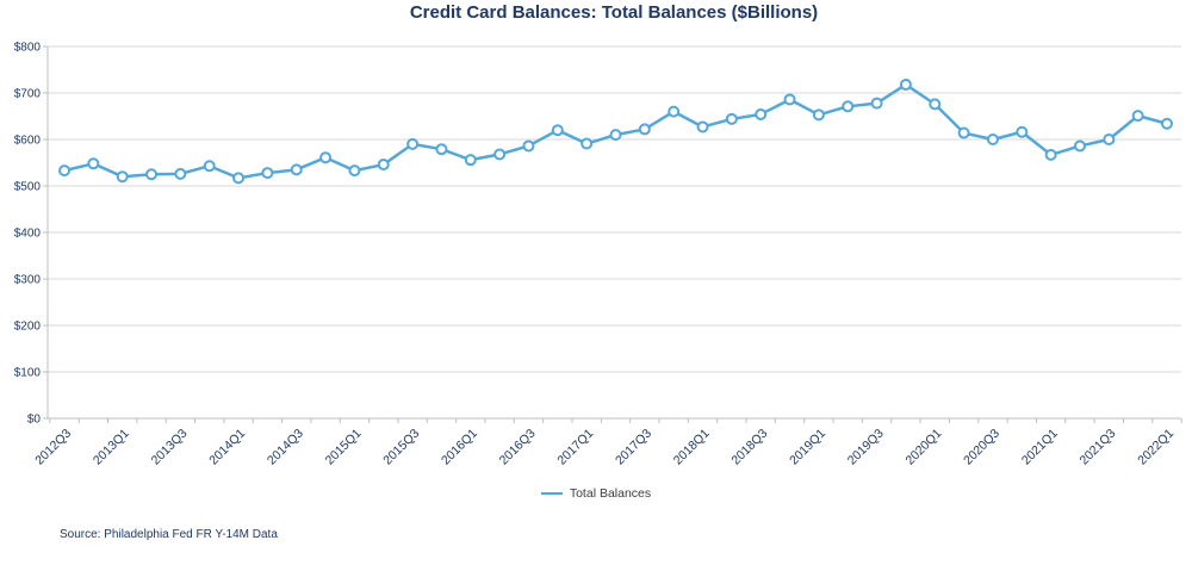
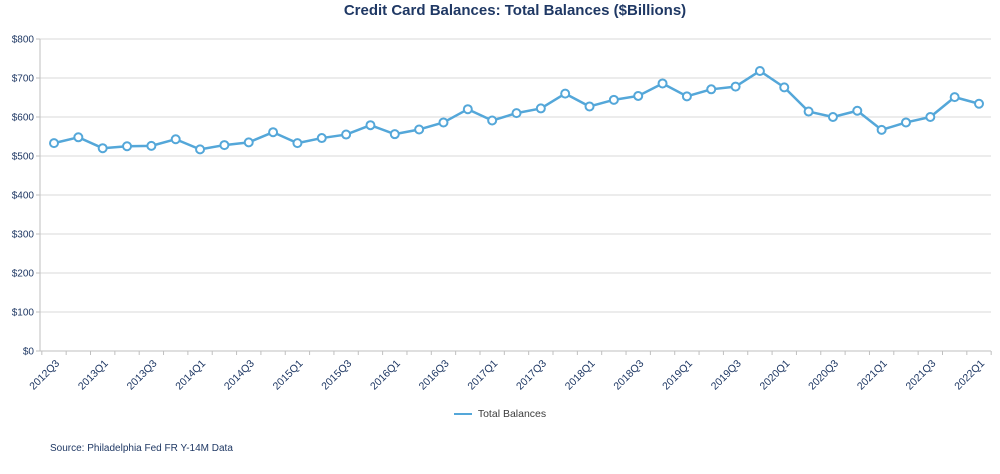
2015Q3: $590 -> $560
